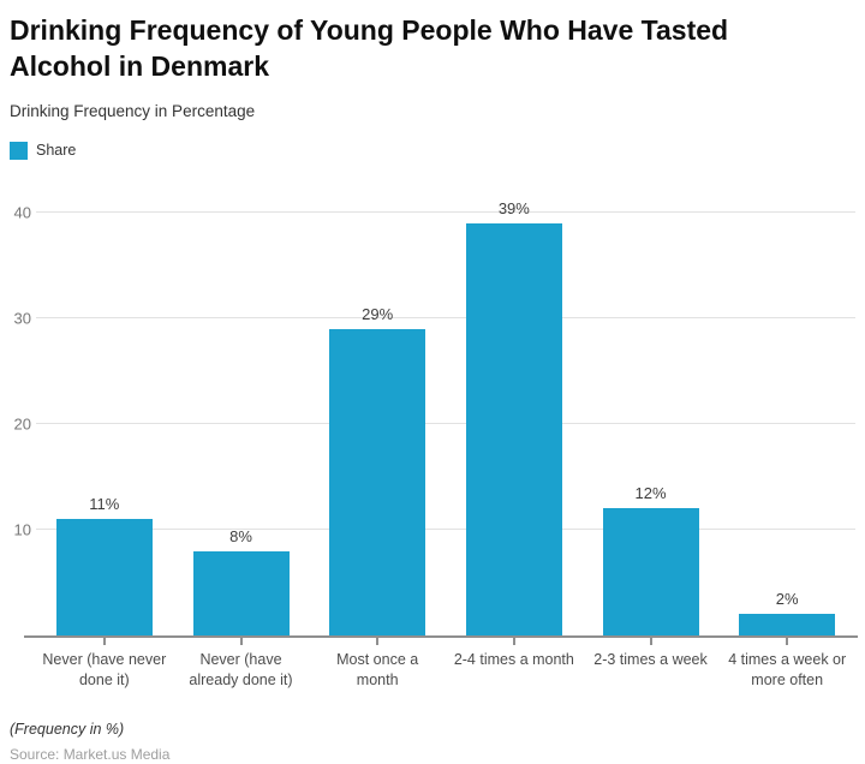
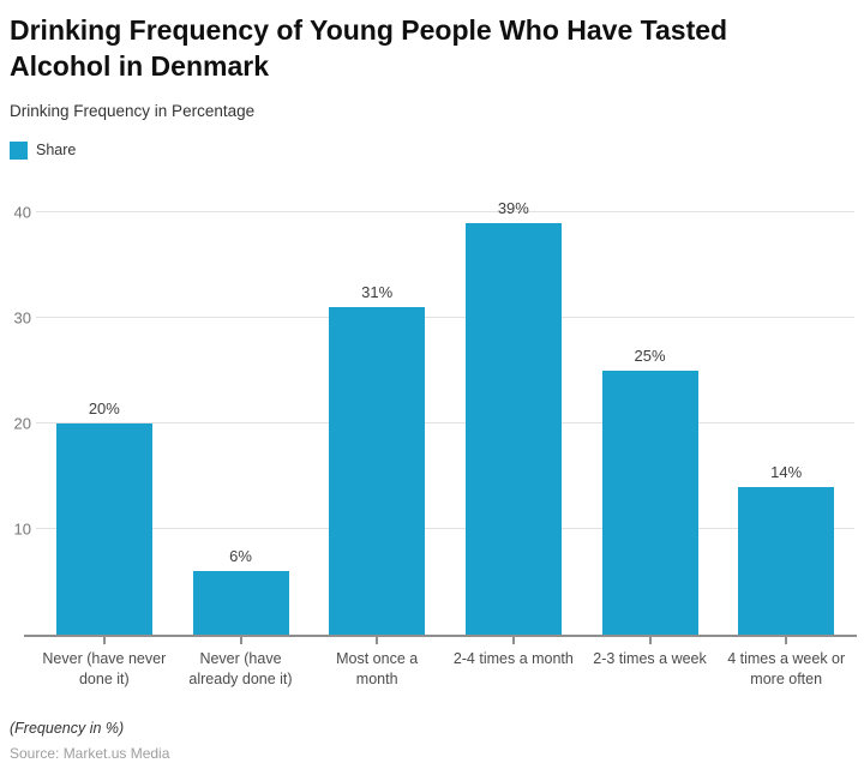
Never (have never done it): 11% -> 20%
Never (have already done it): 8% -> 6%
Most once a month: 29% -> 31%
2-3 times a week: 12% -> 25%
4 times a week or more often: 2% -> 14%
